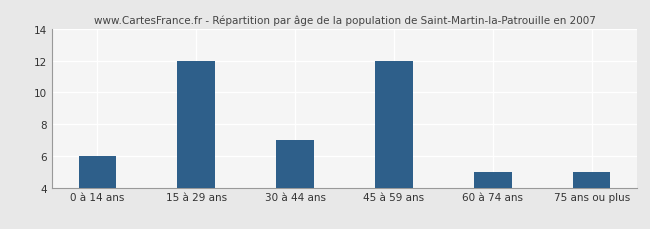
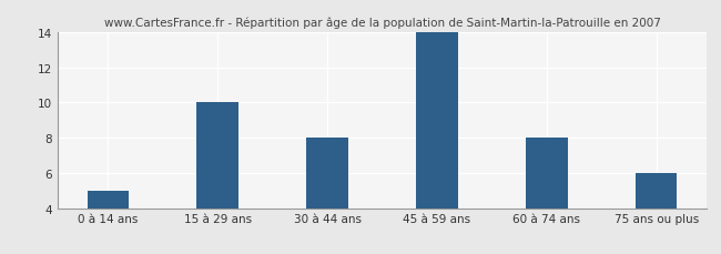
0 à 14 ans: 6 -> 5
15 à 29 ans: 12 -> 10
30 à 44 ans: 7 -> 8
45 à 59 ans: 12 -> 14
60 à 74 ans: 5 -> 8
75 ans ou plus: 5 -> 6
